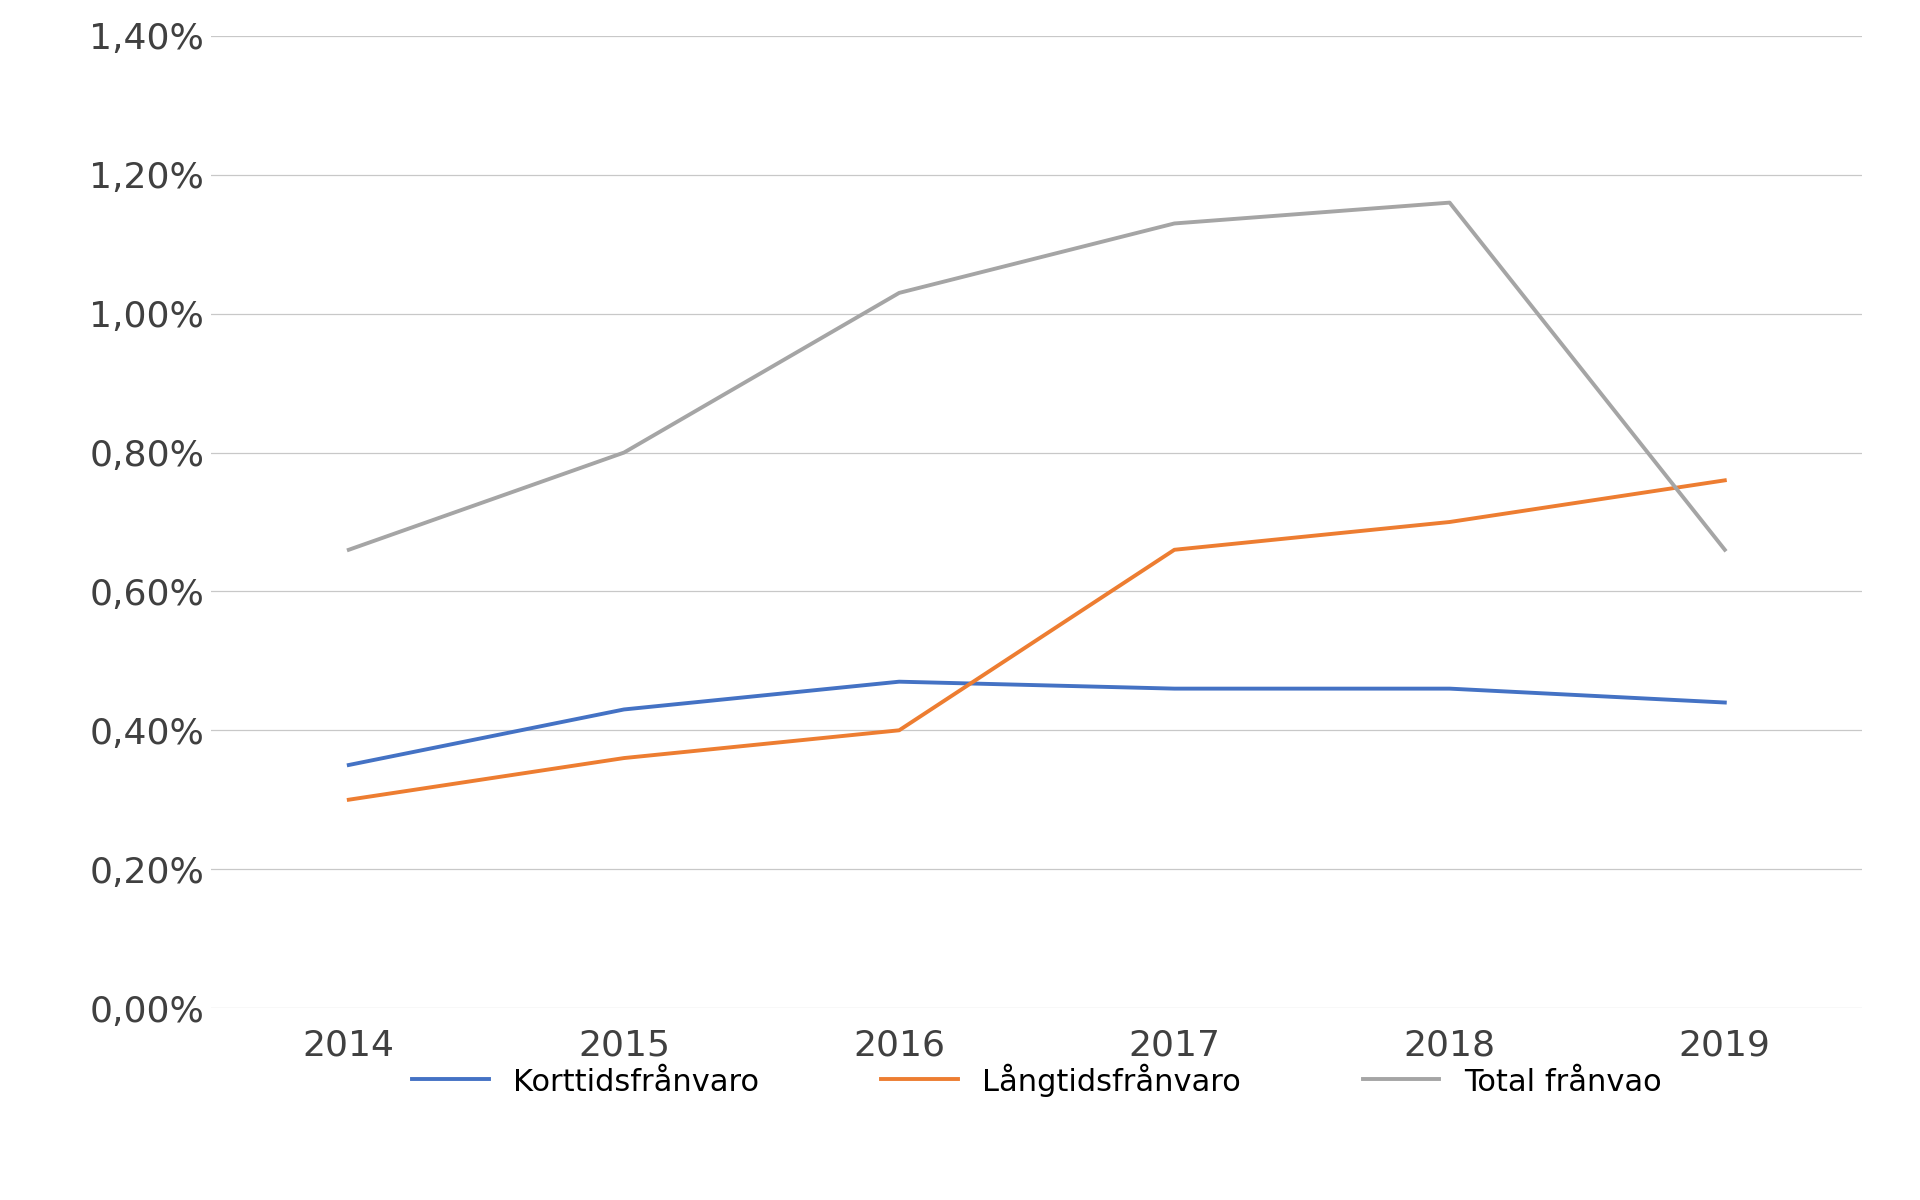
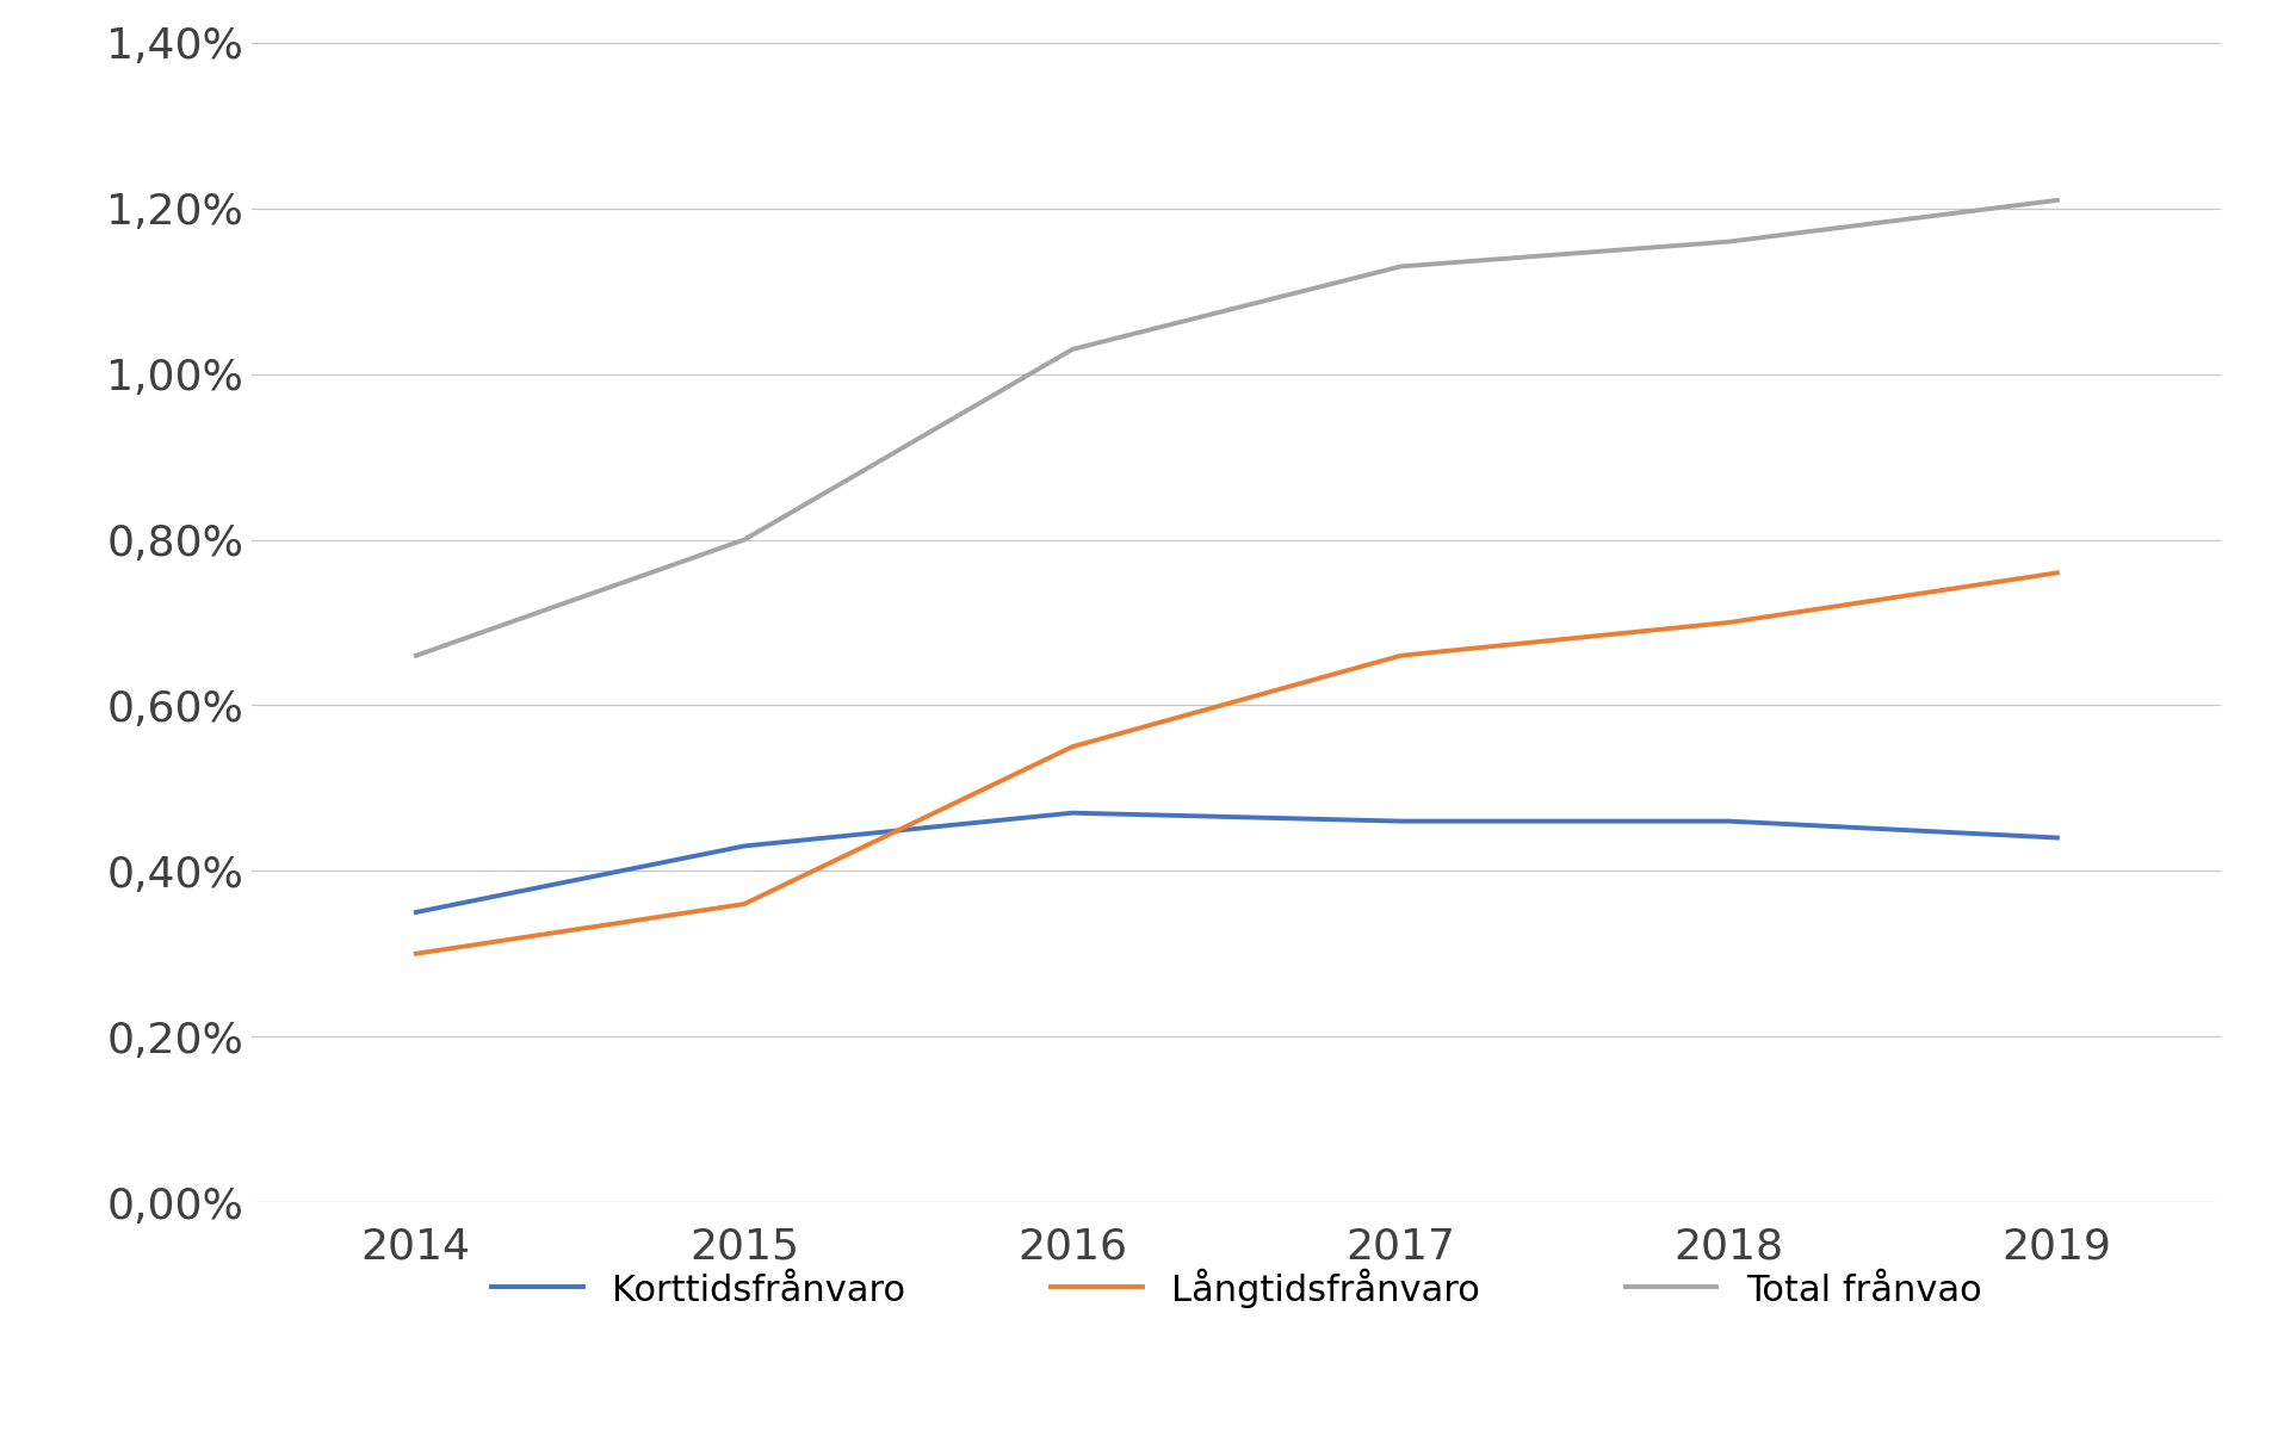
Långtidsfrånvaro/2016: 0,40% -> 0,55%
Total frånvao/2019: 0,66% -> 1,21%
